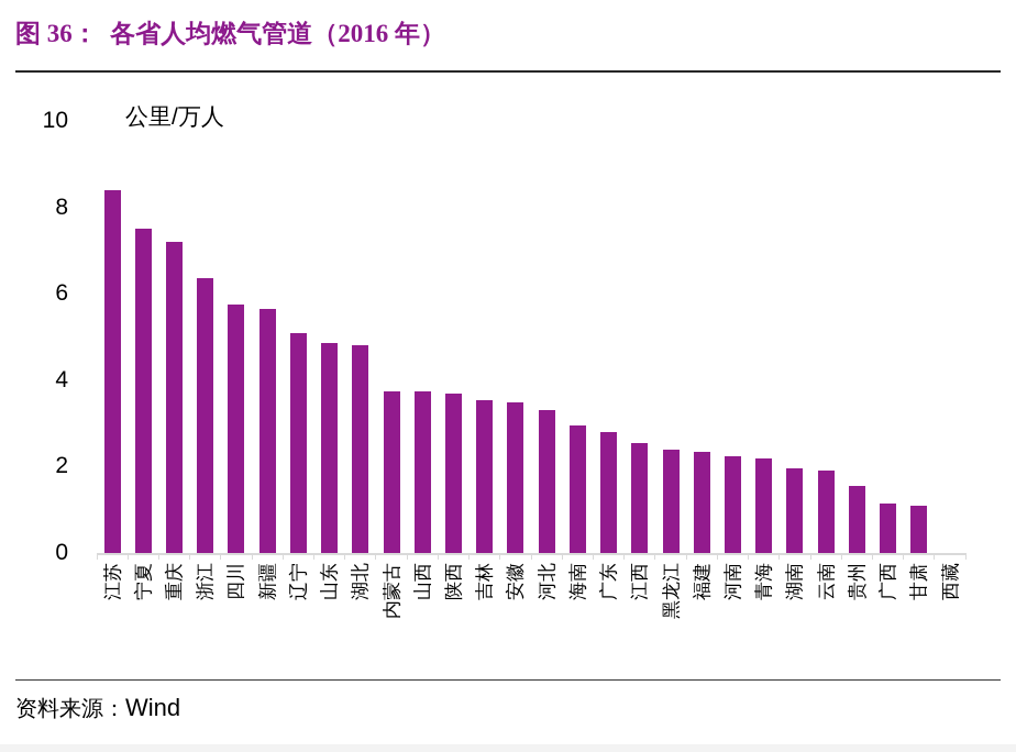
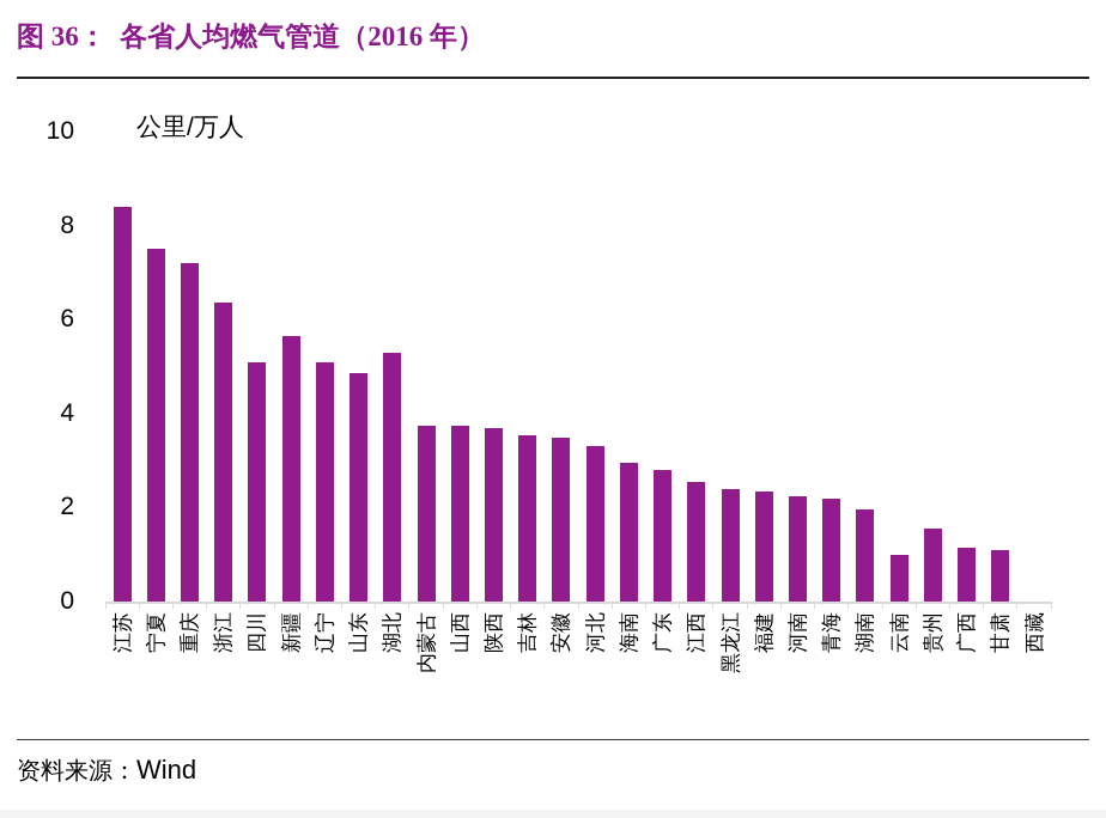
四川: 5.8 -> 5.1
湖北: 4.8 -> 5.3
云南: 1.9 -> 1.0
